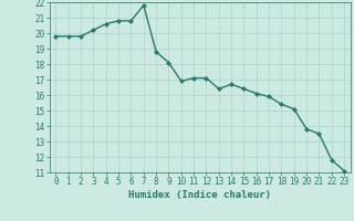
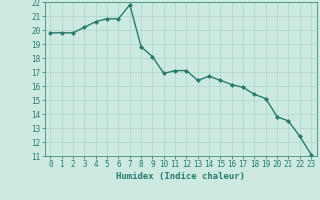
22: 11.8 -> 12.4
